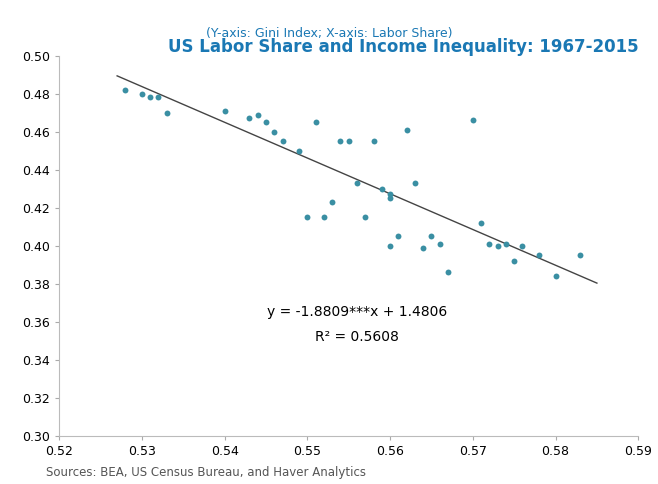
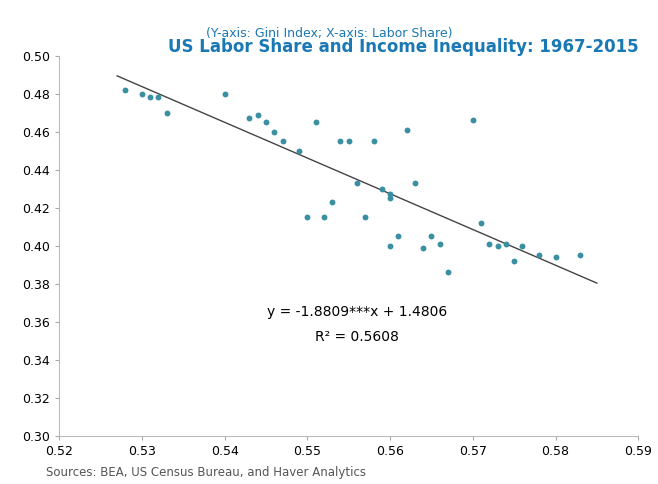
0.54: 0.471 -> 0.480
0.58: 0.384 -> 0.394
